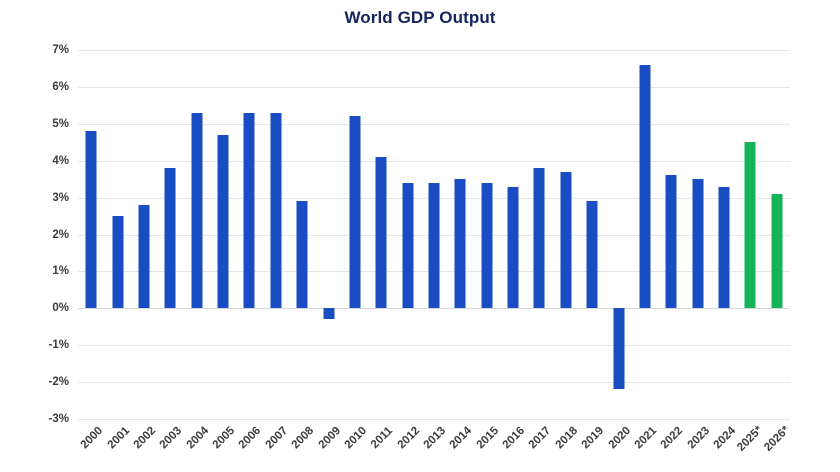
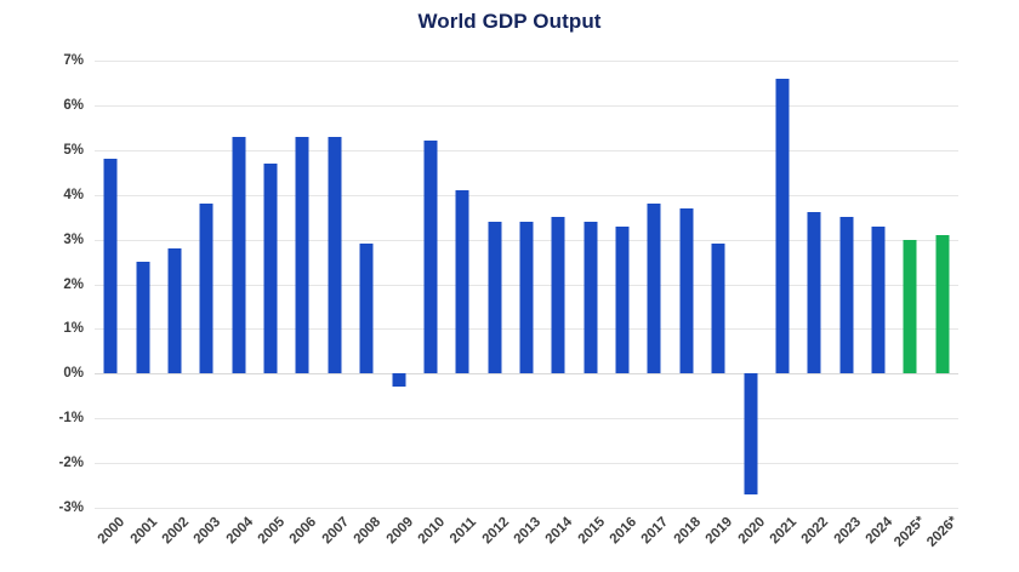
2020: -2.2% -> -2.7%
2025*: 4.5% -> 3.0%
